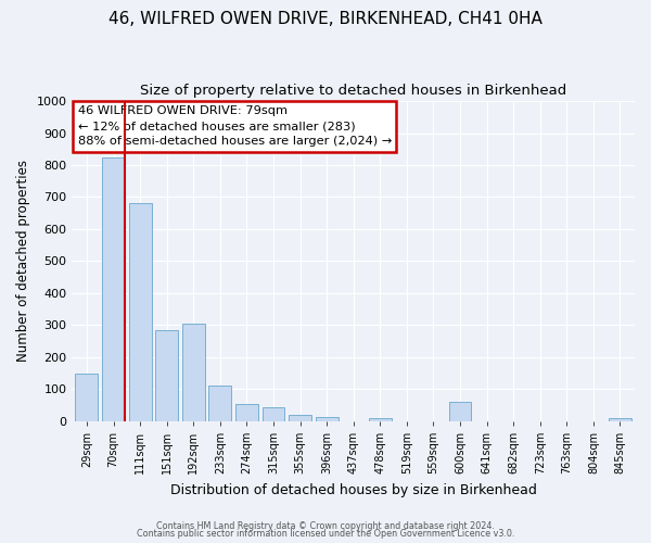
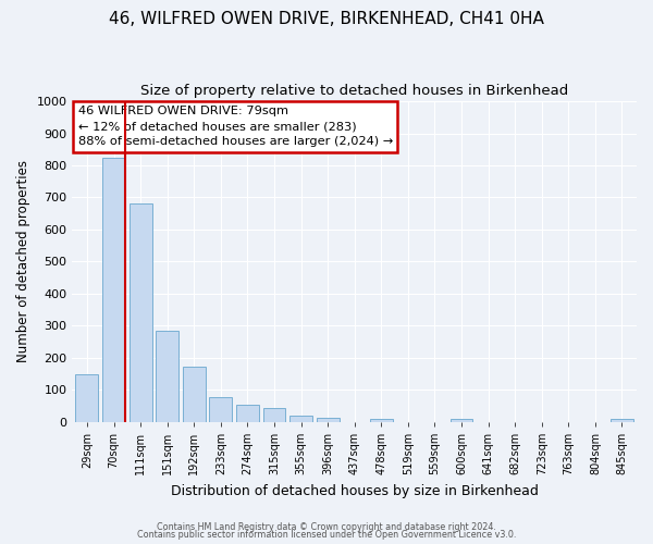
192sqm: 305 -> 172
233sqm: 110 -> 78
600sqm: 60 -> 10
